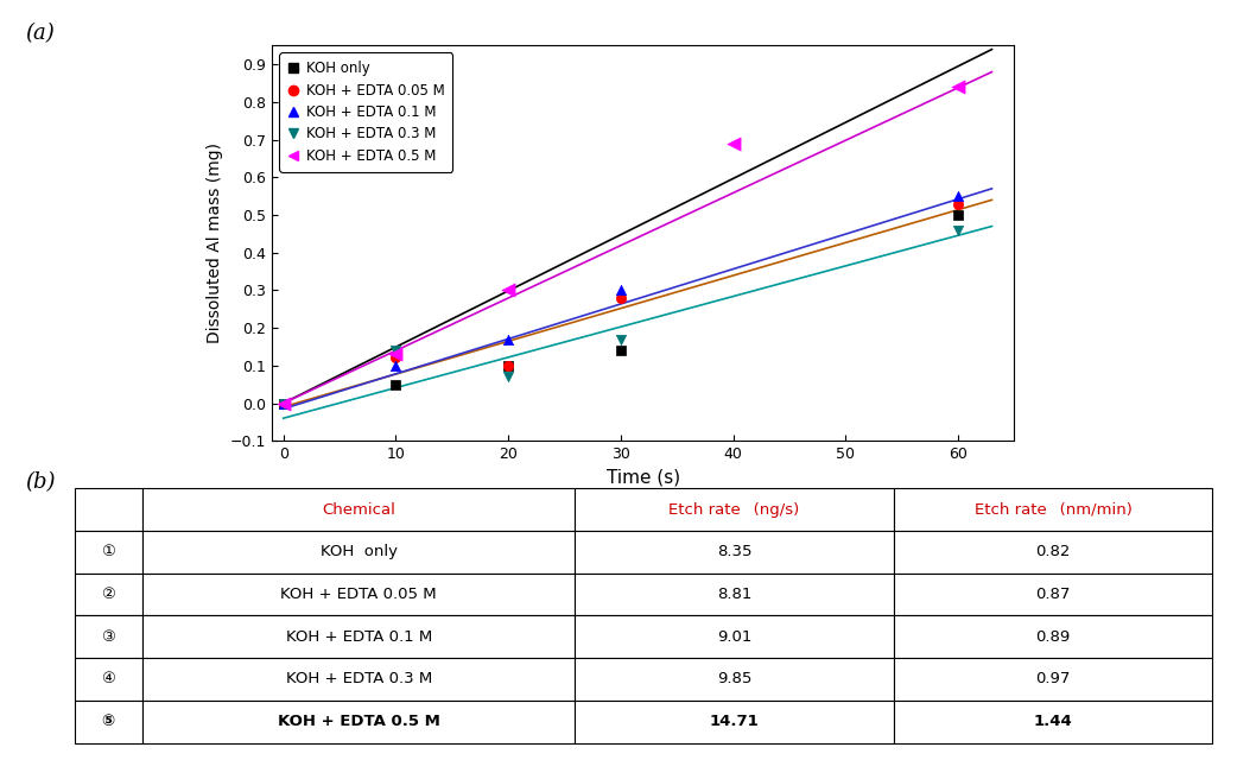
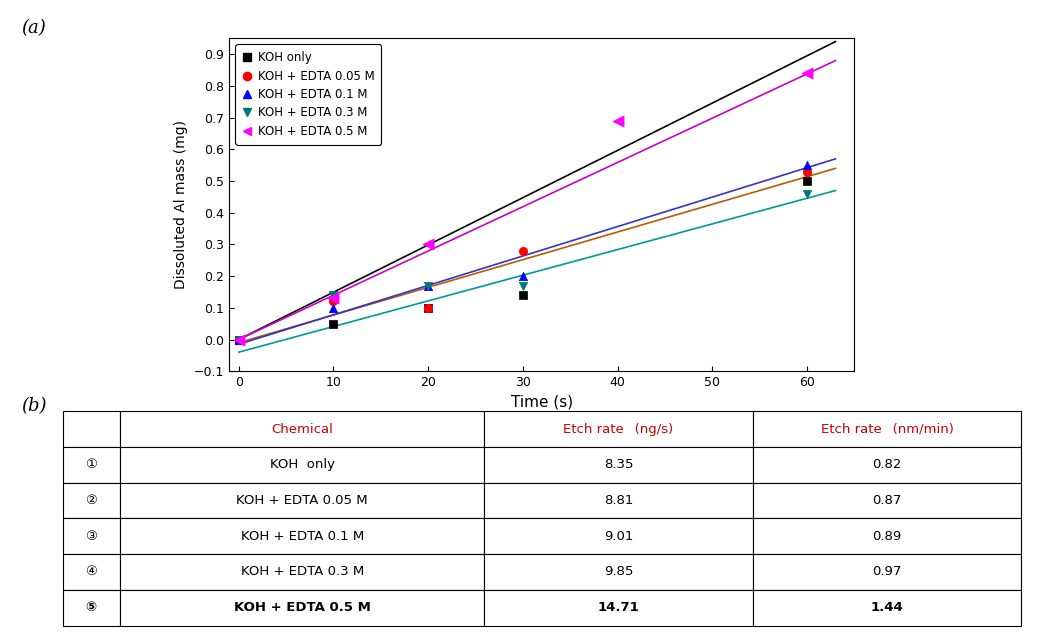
KOH + EDTA 0.3 M/20: 0.07 -> 0.17
KOH + EDTA 0.1 M/30: 0.30 -> 0.20
